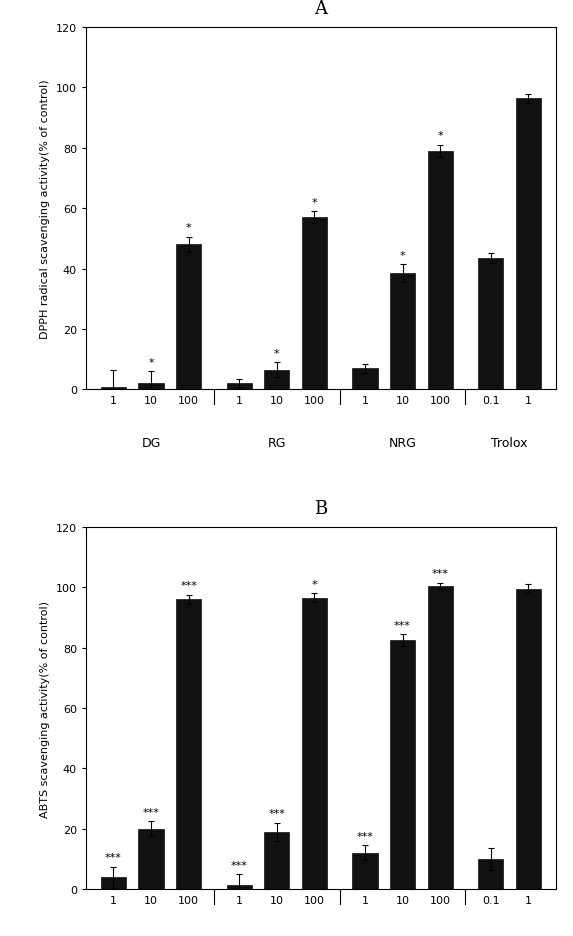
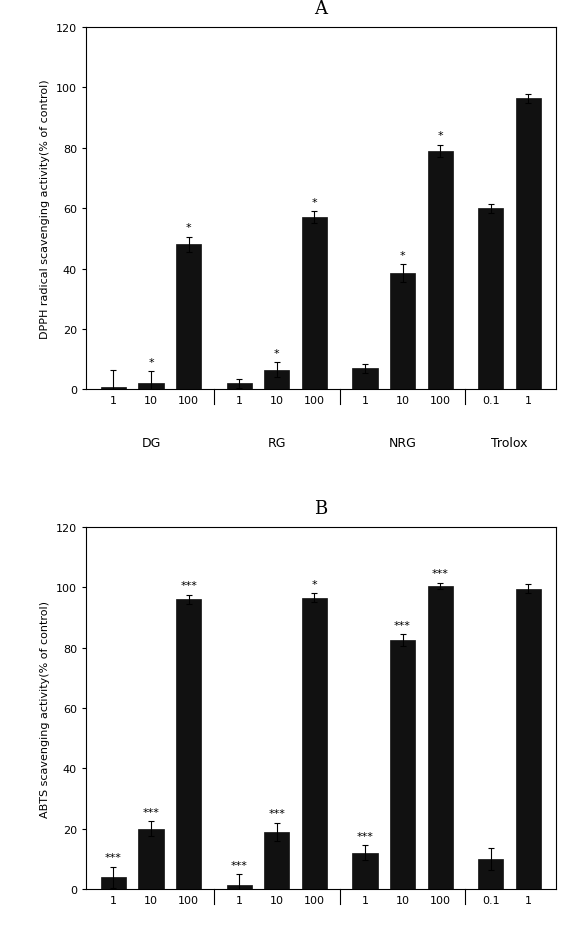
A/0.1: 43.5 -> 60.0
